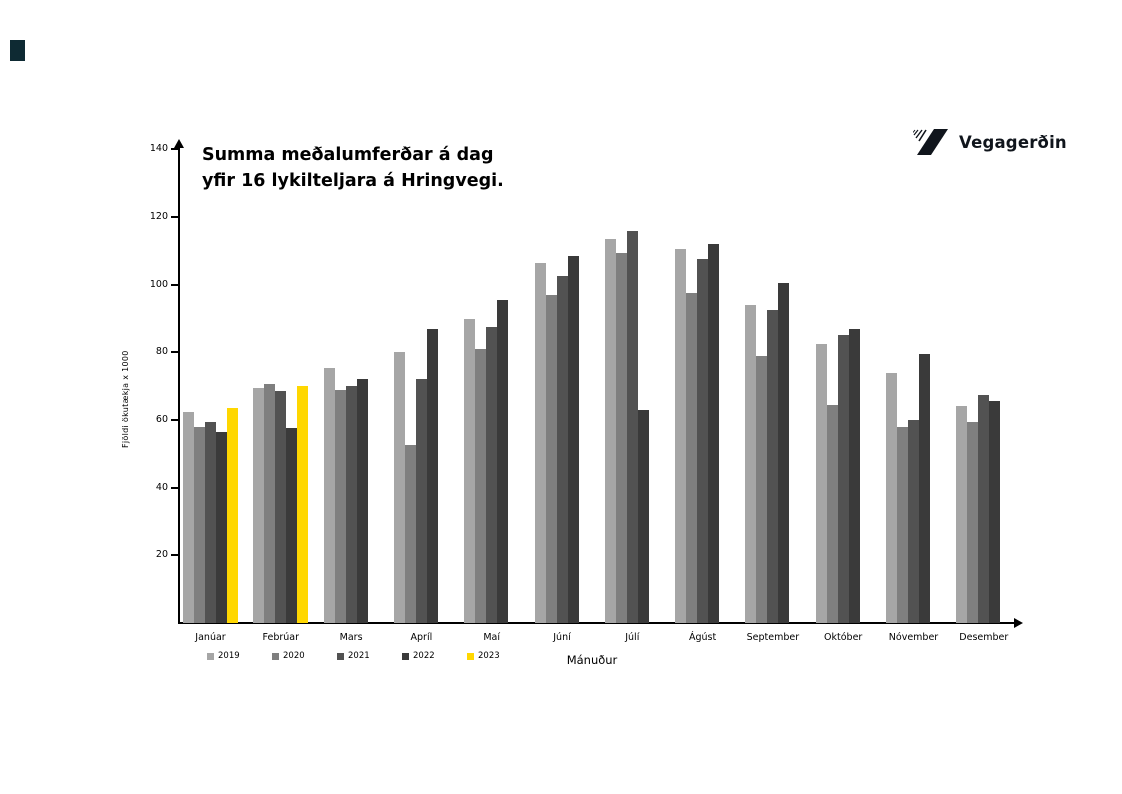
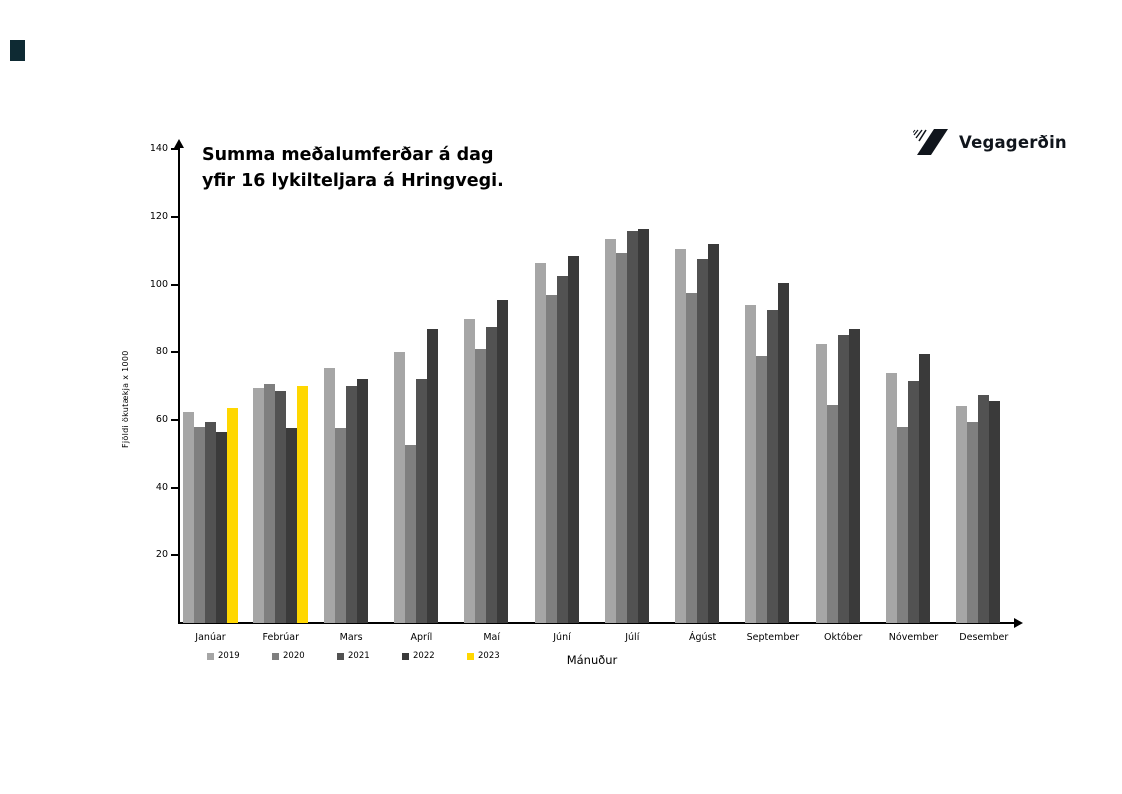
2020/Mars: 69 -> 58
2022/Júlí: 63 -> 116
2021/Nóvember: 60 -> 72
